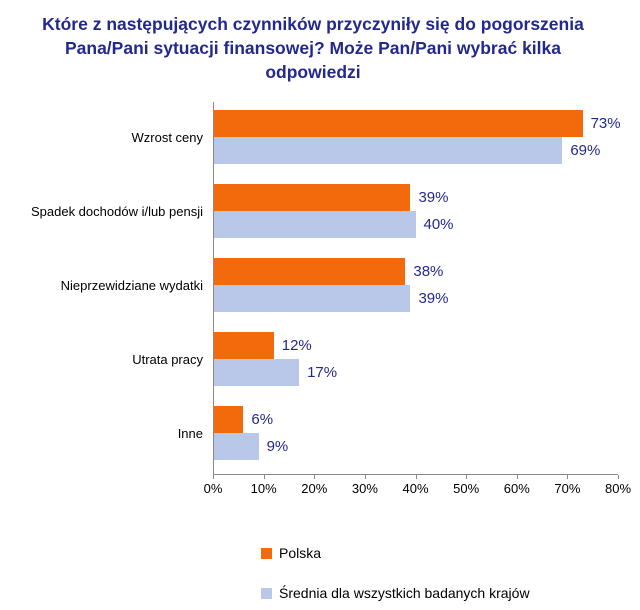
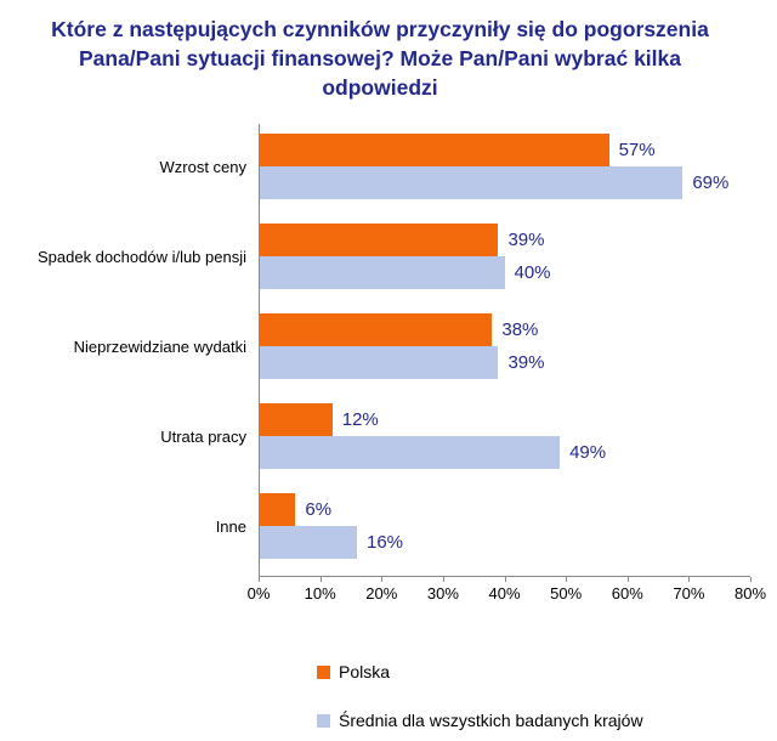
Polska/Wzrost ceny: 73% -> 57%
Średnia dla wszystkich badanych krajów/Utrata pracy: 17% -> 49%
Średnia dla wszystkich badanych krajów/Inne: 9% -> 16%
